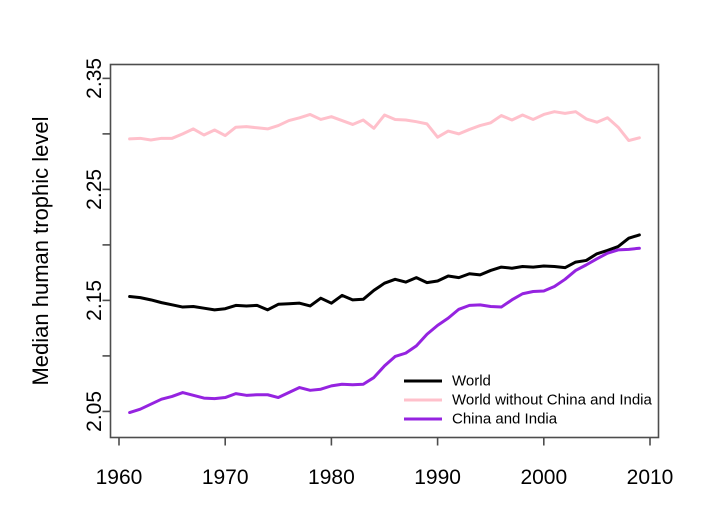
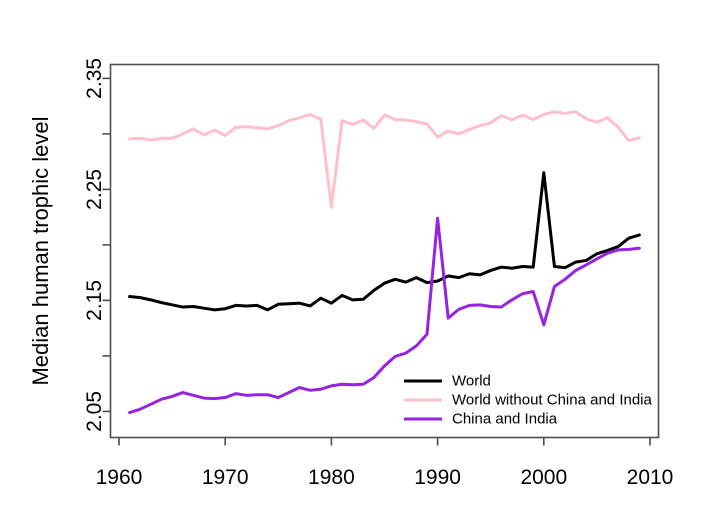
World without China and India/1980: 2.316 -> 2.234
China and India/1990: 2.127 -> 2.224
World/2000: 2.181 -> 2.265
China and India/2000: 2.159 -> 2.128
